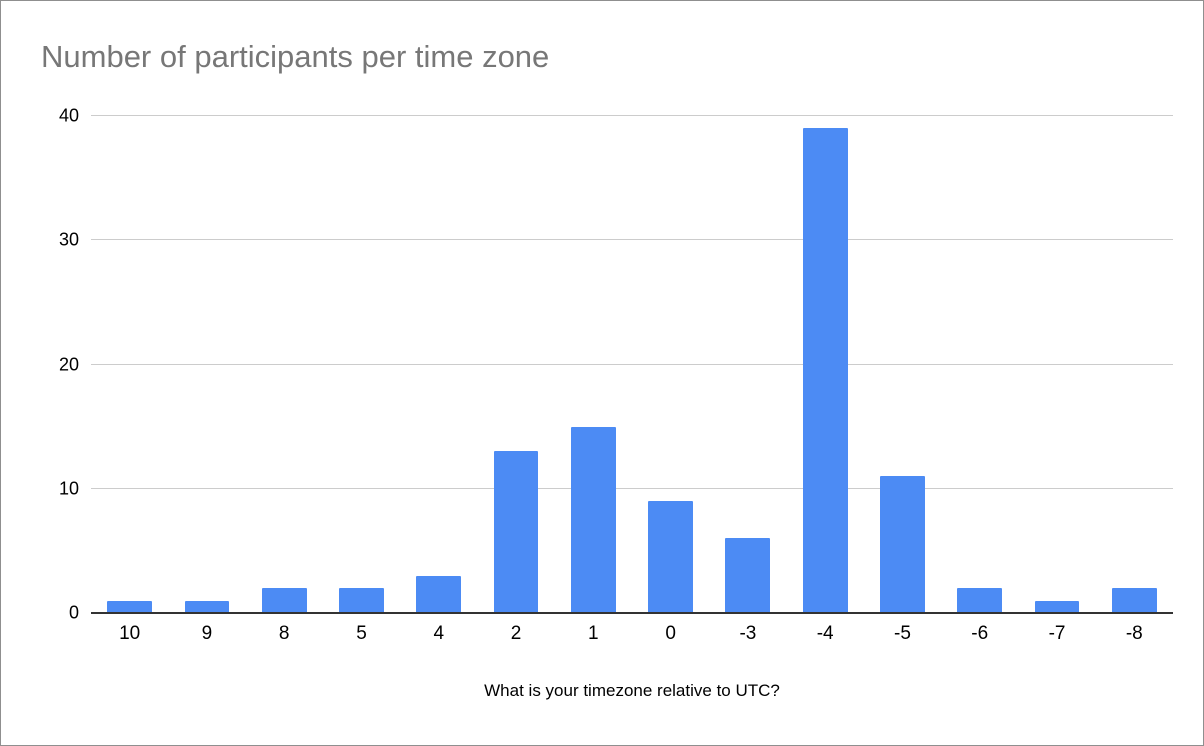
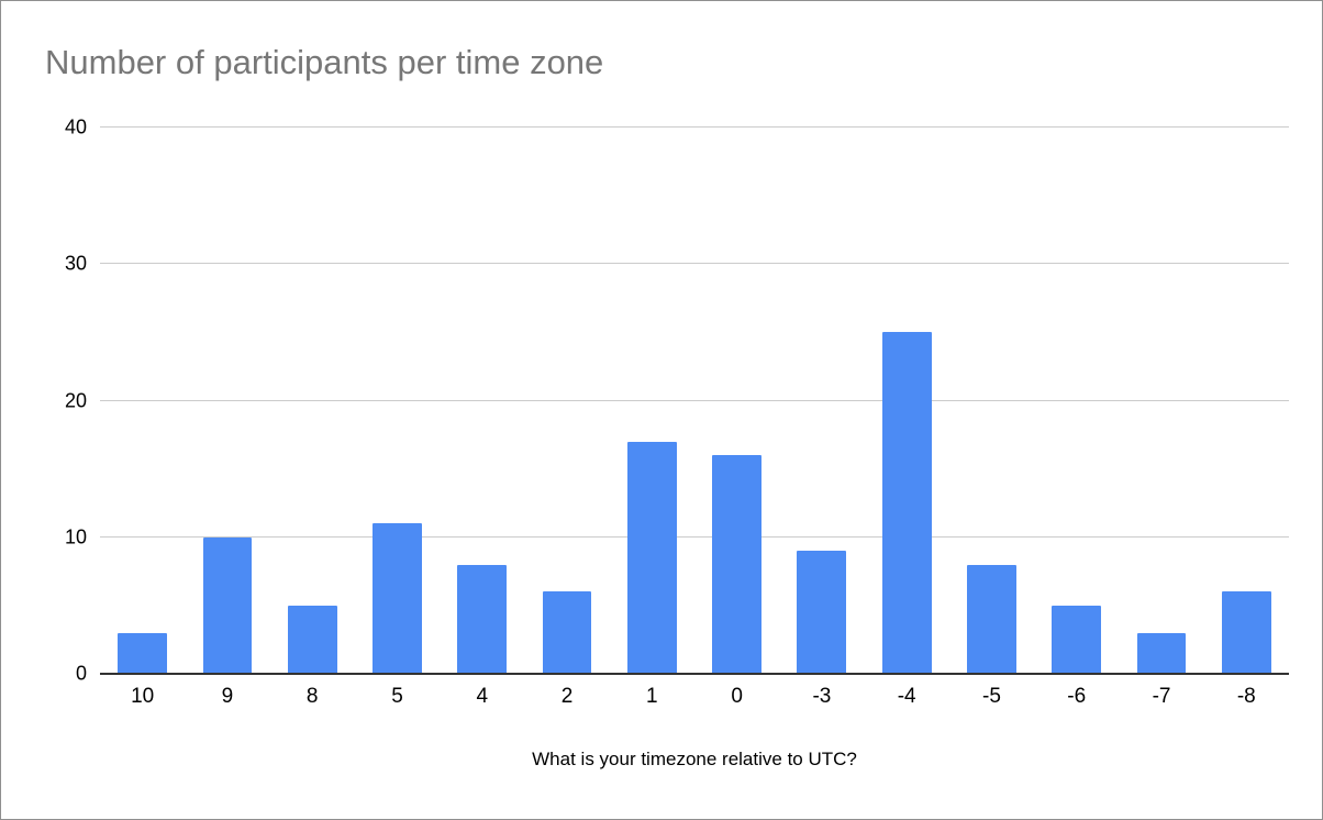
10: 1 -> 3
9: 1 -> 10
8: 2 -> 5
5: 2 -> 11
4: 3 -> 8
2: 13 -> 6
1: 15 -> 17
0: 9 -> 16
-3: 6 -> 9
-4: 39 -> 25
-5: 11 -> 8
-6: 2 -> 5
-7: 1 -> 3
-8: 2 -> 6
